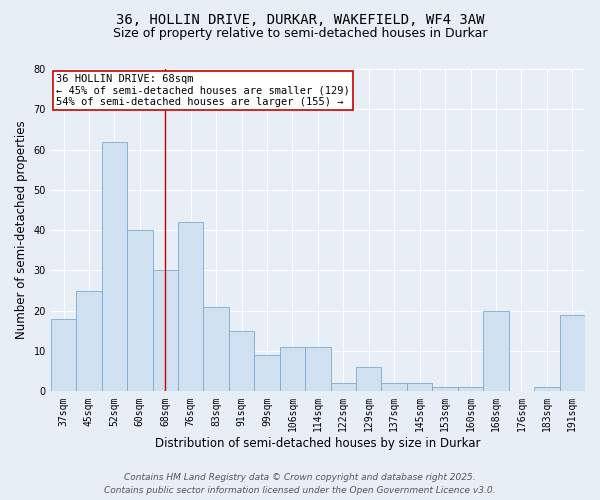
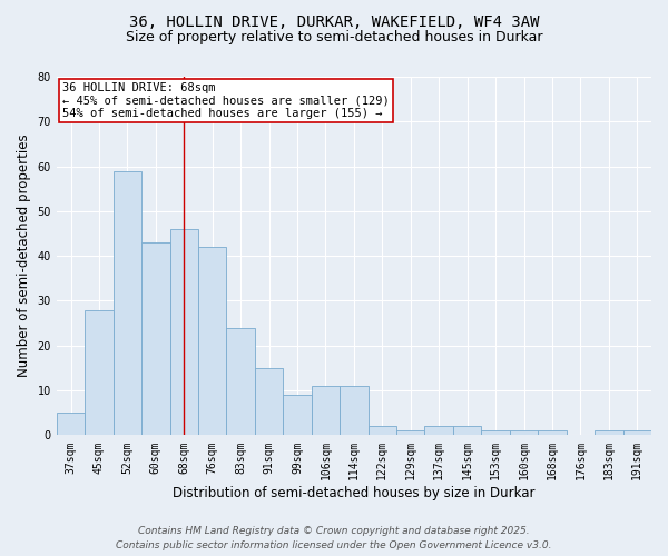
37sqm: 18 -> 5
45sqm: 25 -> 28
52sqm: 62 -> 59
60sqm: 40 -> 43
68sqm: 30 -> 46
83sqm: 21 -> 24
129sqm: 6 -> 1
168sqm: 20 -> 1
191sqm: 19 -> 1
